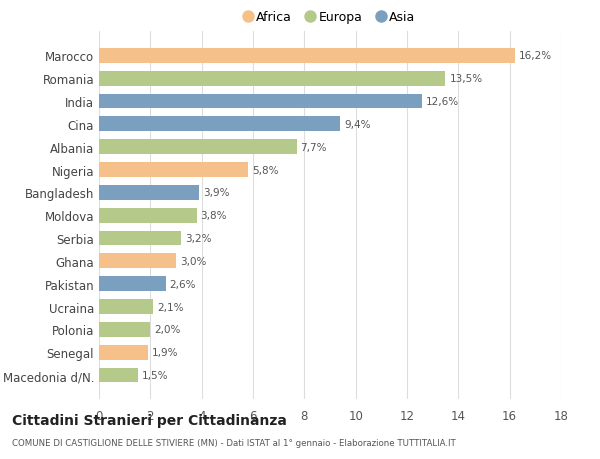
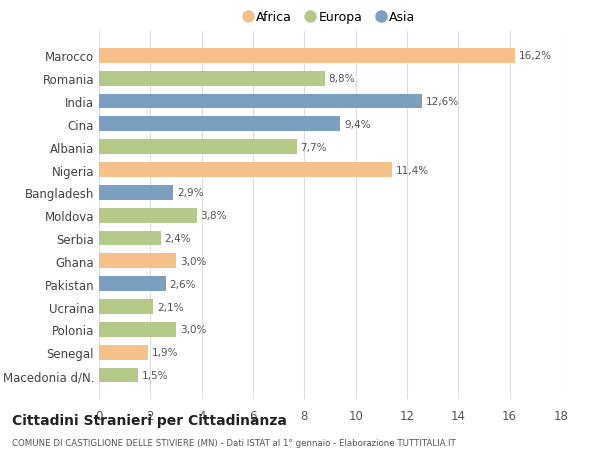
Romania: 13,5% -> 8,8%
Nigeria: 5,8% -> 11,4%
Bangladesh: 3,9% -> 2,9%
Serbia: 3,2% -> 2,4%
Polonia: 2,0% -> 3,0%
